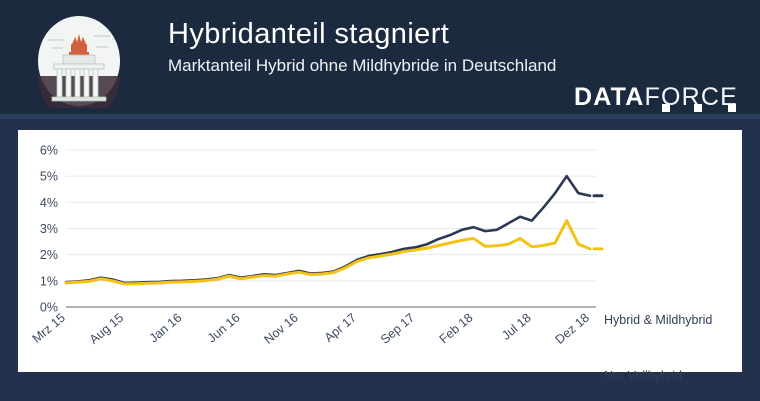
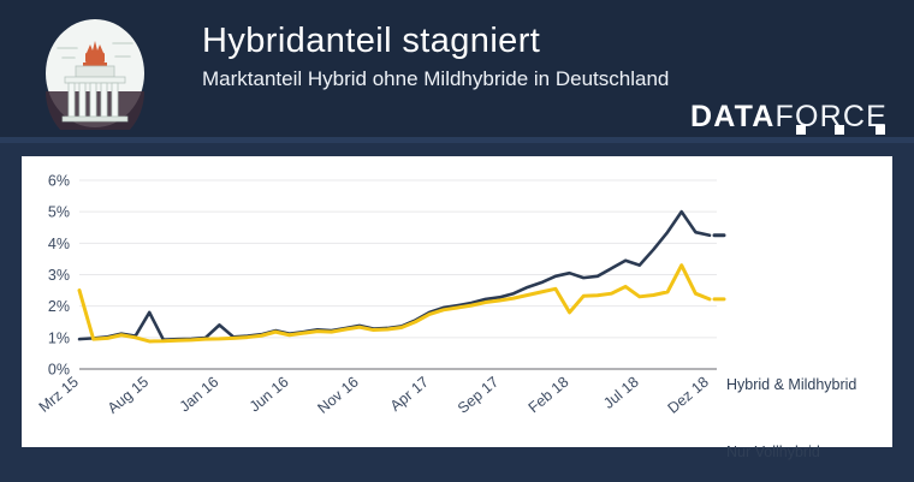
Nur Vollhybrid/Mrz 15: 0.9% -> 2.5%
Hybrid & Mildhybrid/Aug 15: 0.9% -> 1.8%
Hybrid & Mildhybrid/Jan 16: 1.0% -> 1.4%
Nur Vollhybrid/Feb 18: 2.6% -> 1.8%
